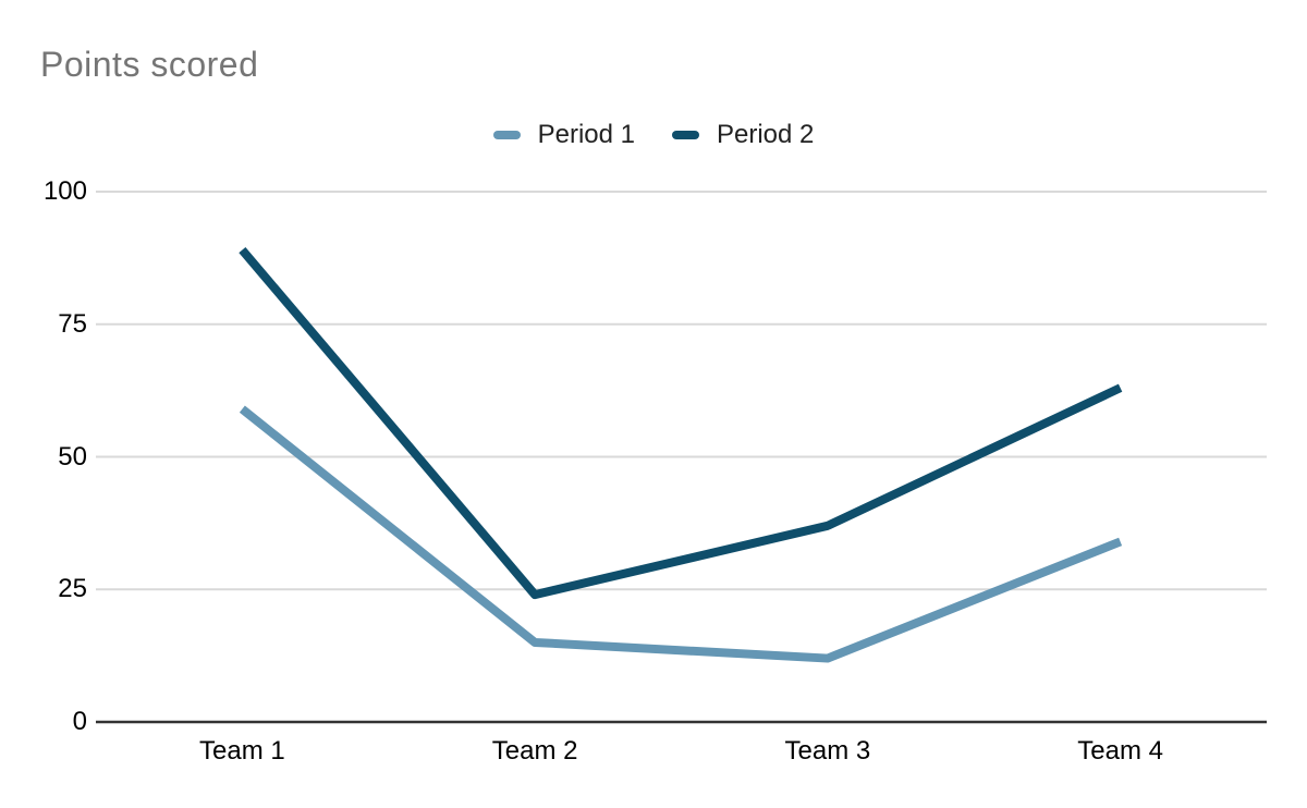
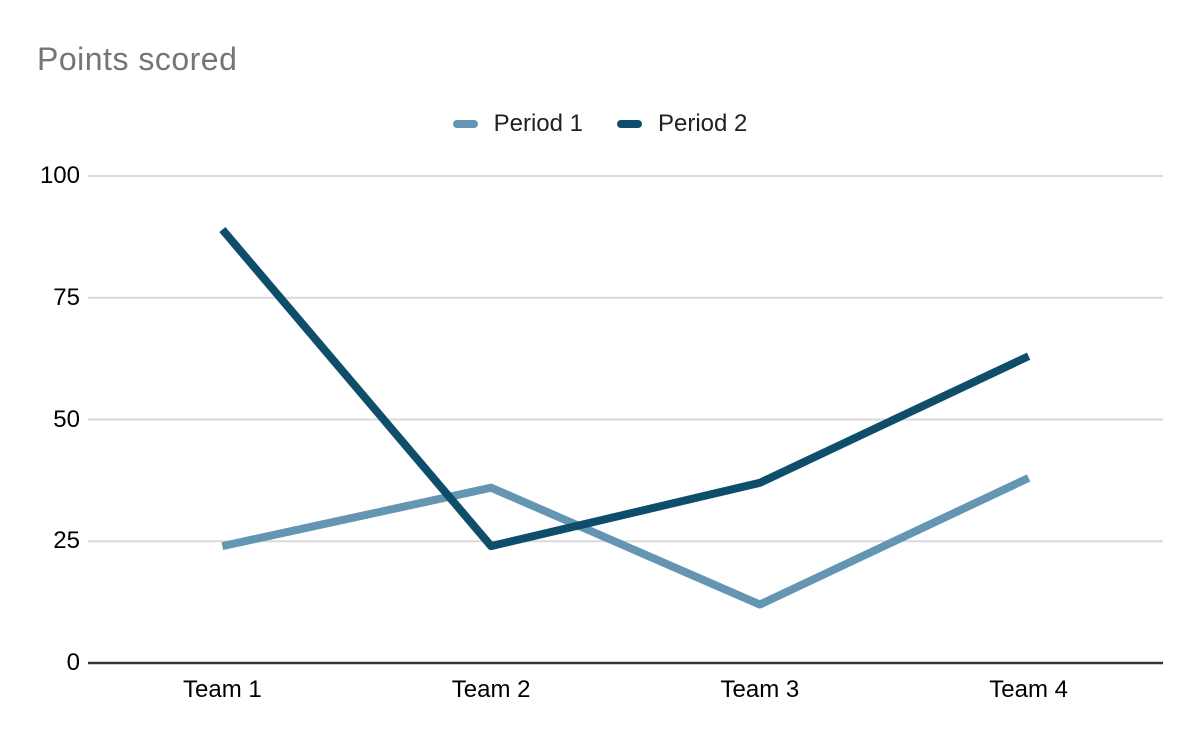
Period 1/Team 1: 59 -> 24
Period 1/Team 2: 15 -> 36
Period 1/Team 4: 34 -> 38
